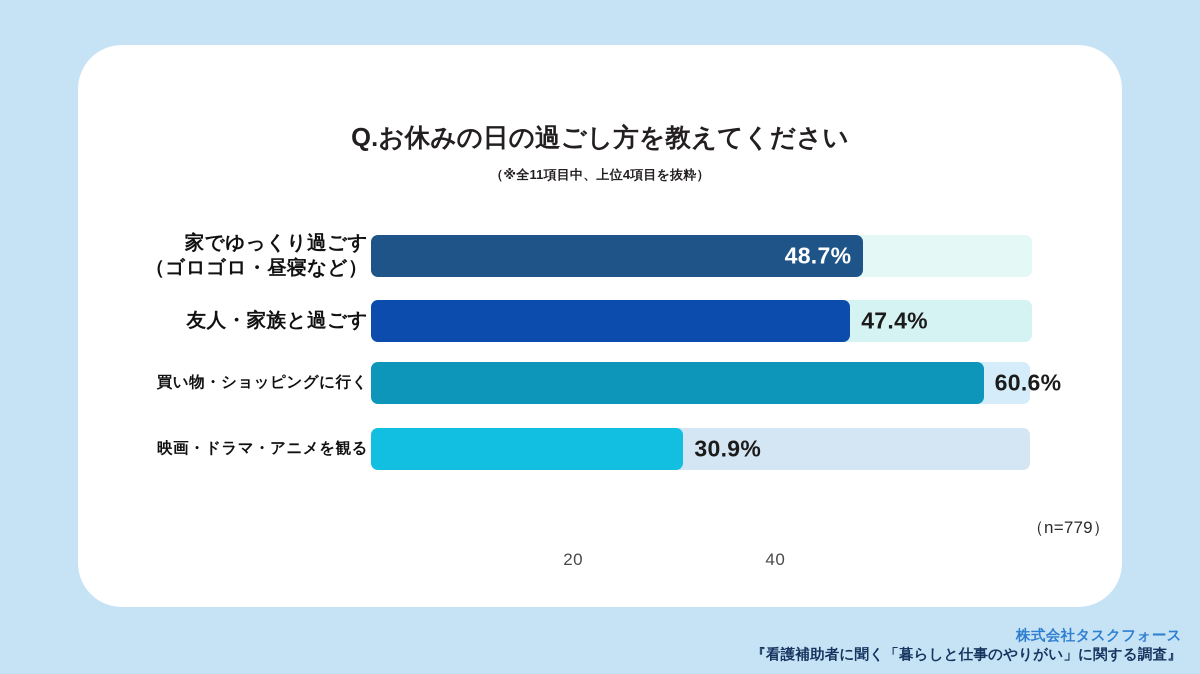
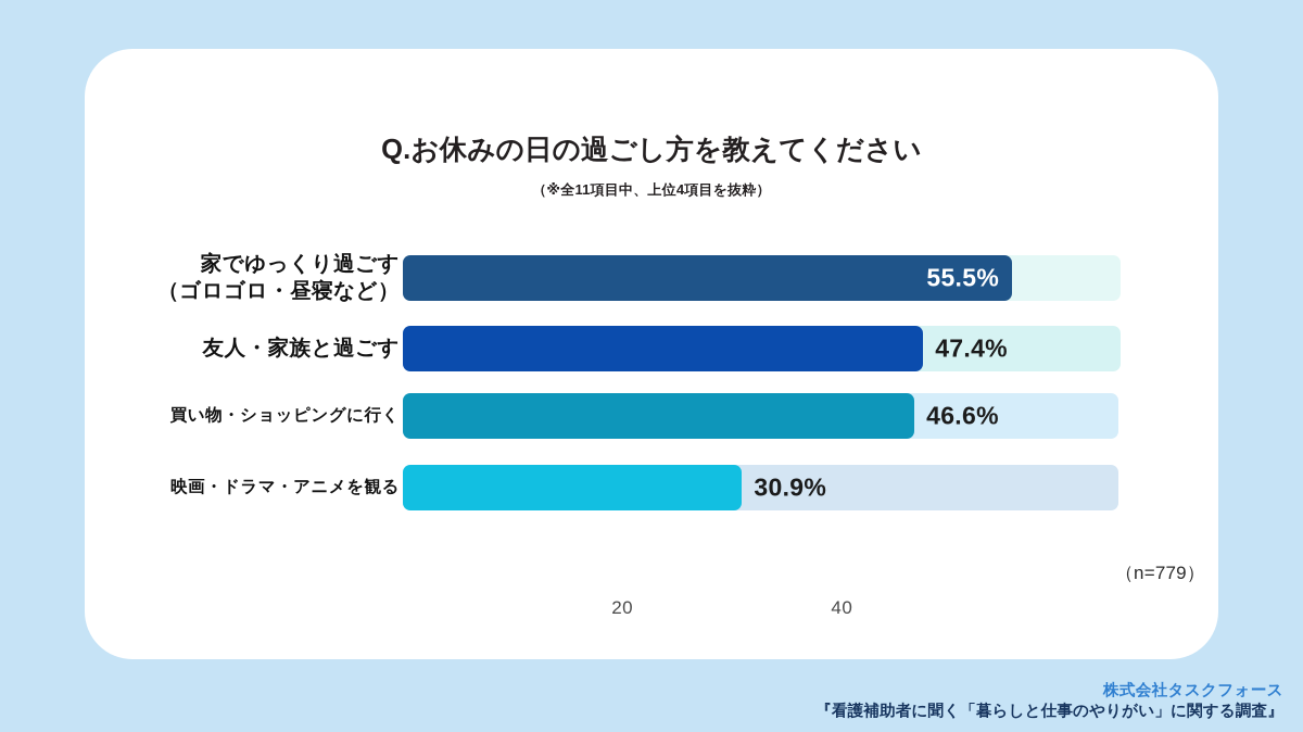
家でゆっくり過ごす （ゴロゴロ・昼寝など）: 48.7% -> 55.5%
買い物・ショッピングに行く: 60.6% -> 46.6%
